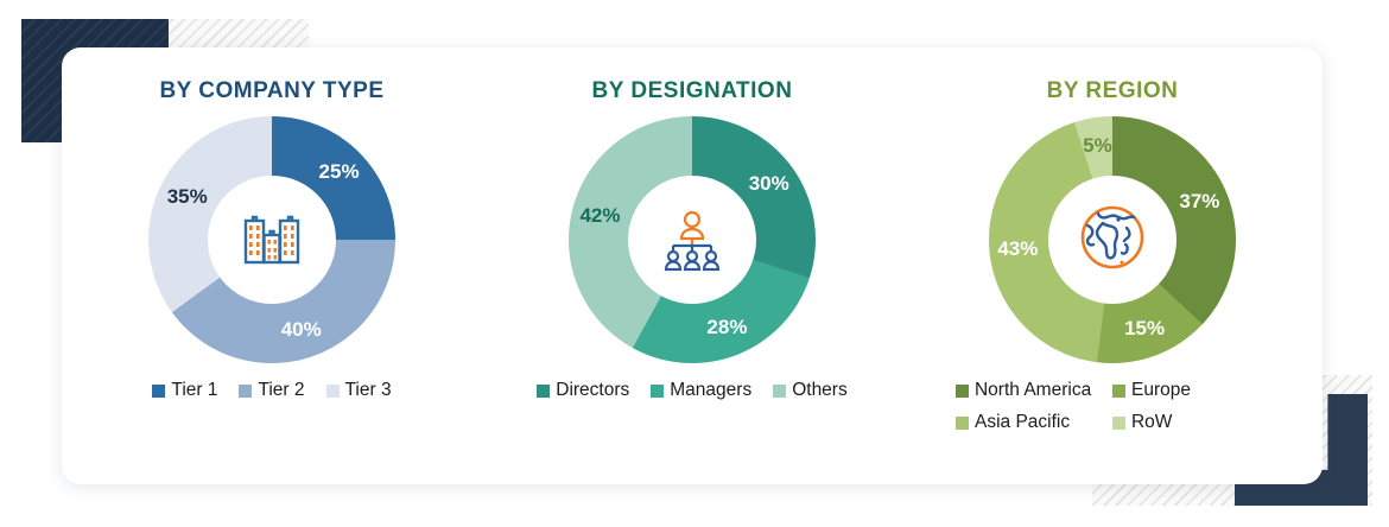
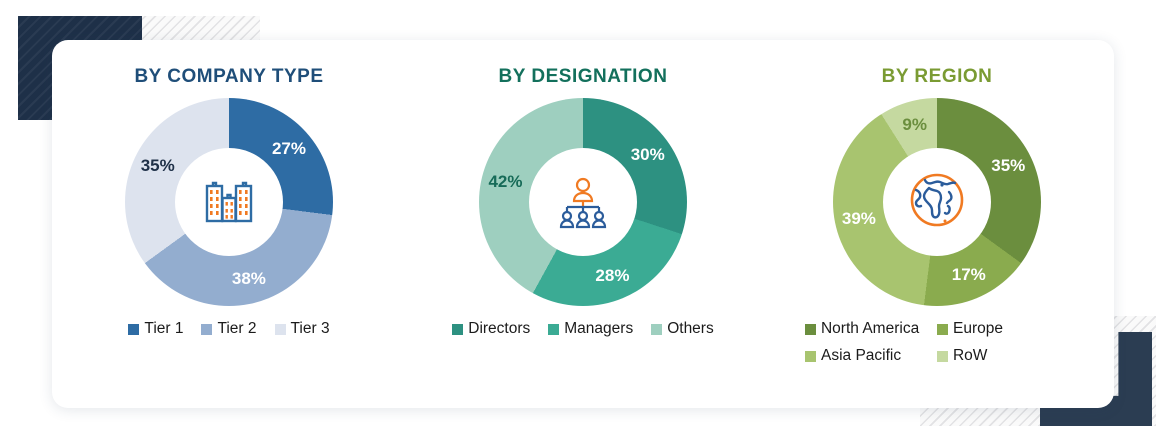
BY COMPANY TYPE/Tier 1: 25% -> 27%
BY COMPANY TYPE/Tier 2: 40% -> 38%
BY REGION/North America: 37% -> 35%
BY REGION/Europe: 15% -> 17%
BY REGION/Asia Pacific: 43% -> 39%
BY REGION/RoW: 5% -> 9%
